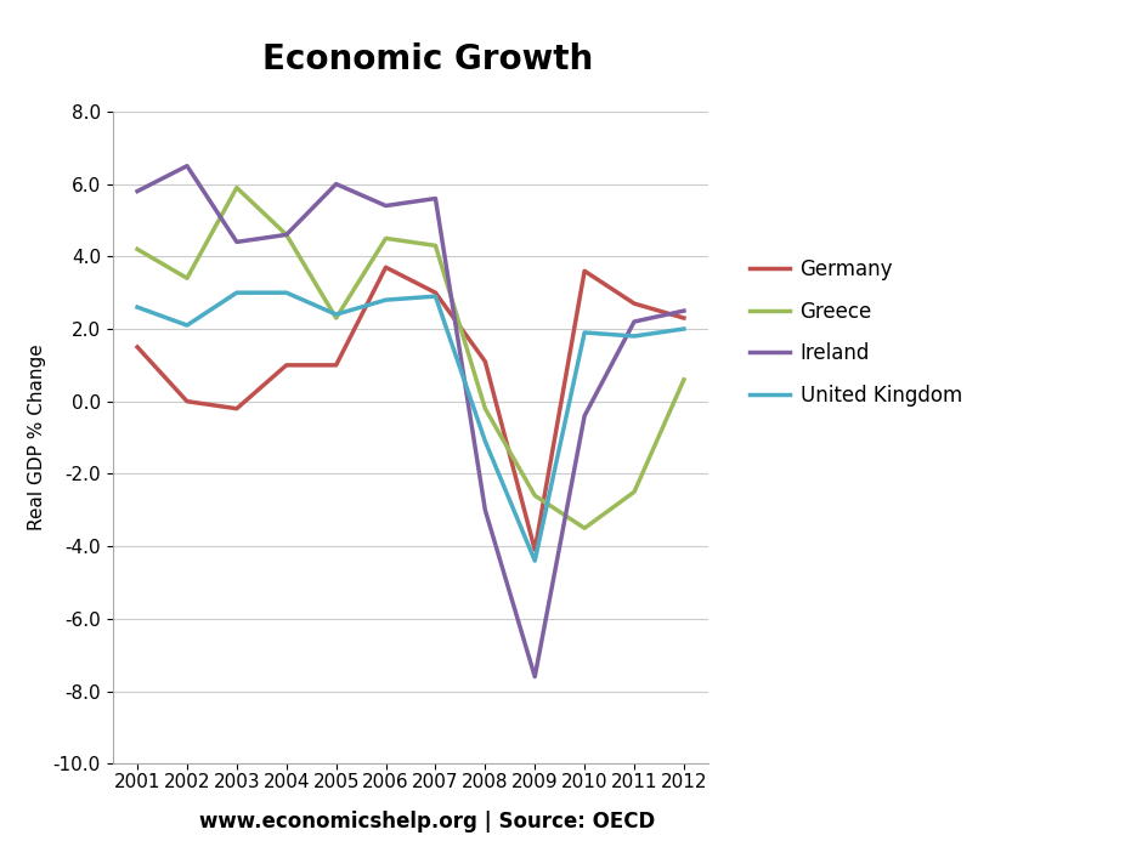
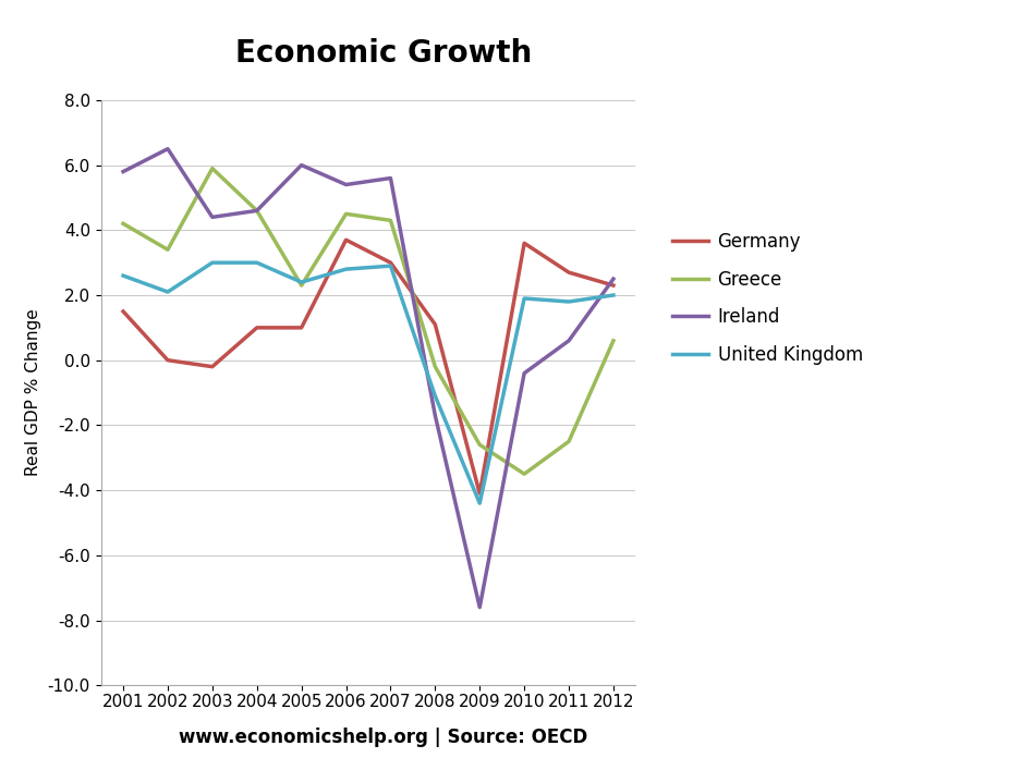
Ireland/2008: -3.0 -> -1.7
Ireland/2011: 2.2 -> 0.6
